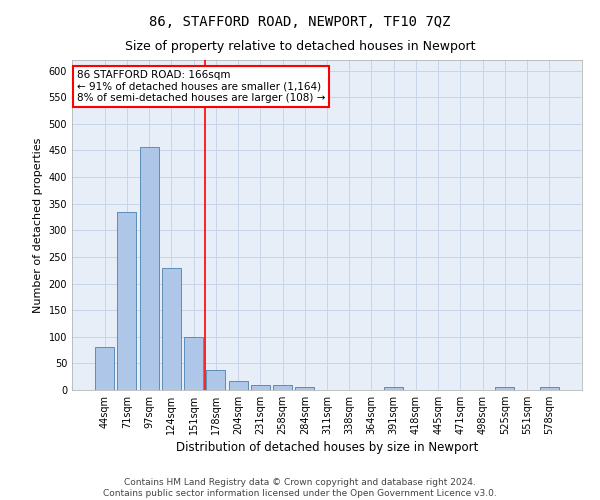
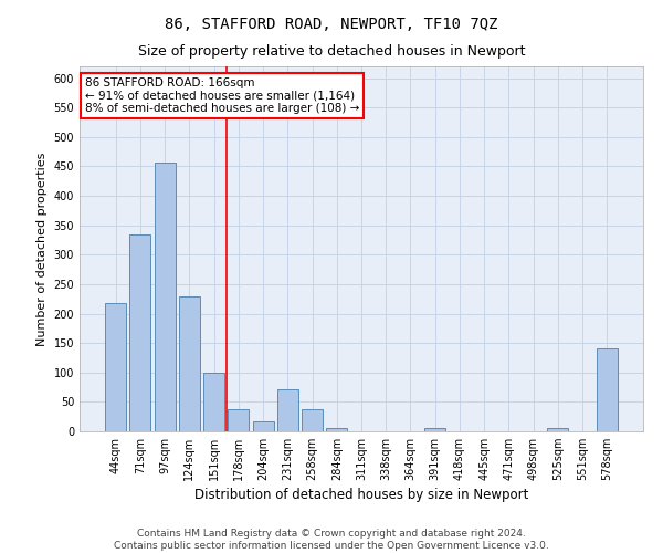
44sqm: 80 -> 218
231sqm: 9 -> 72
258sqm: 9 -> 38
578sqm: 5 -> 140
